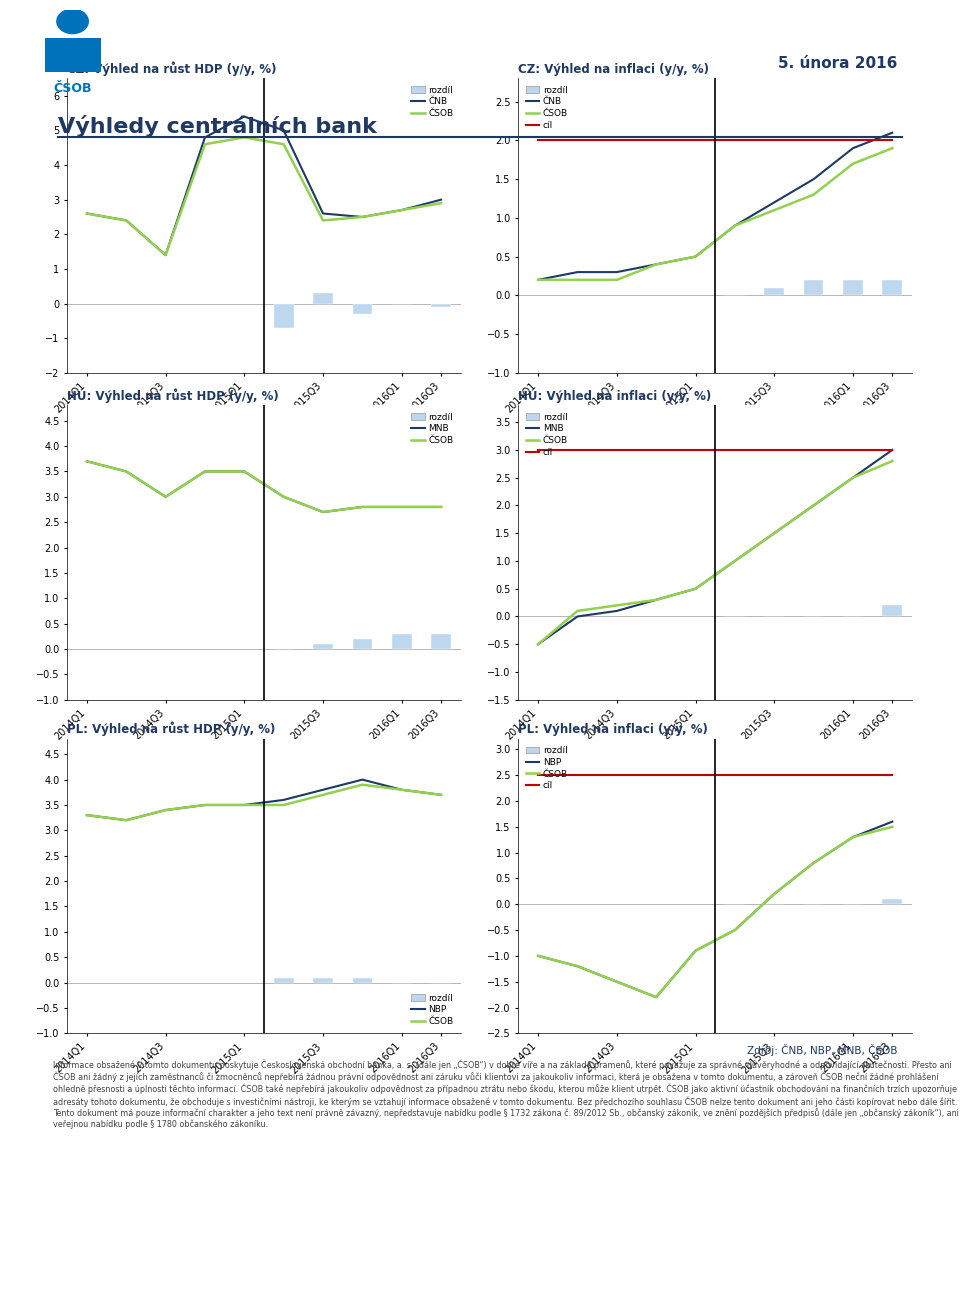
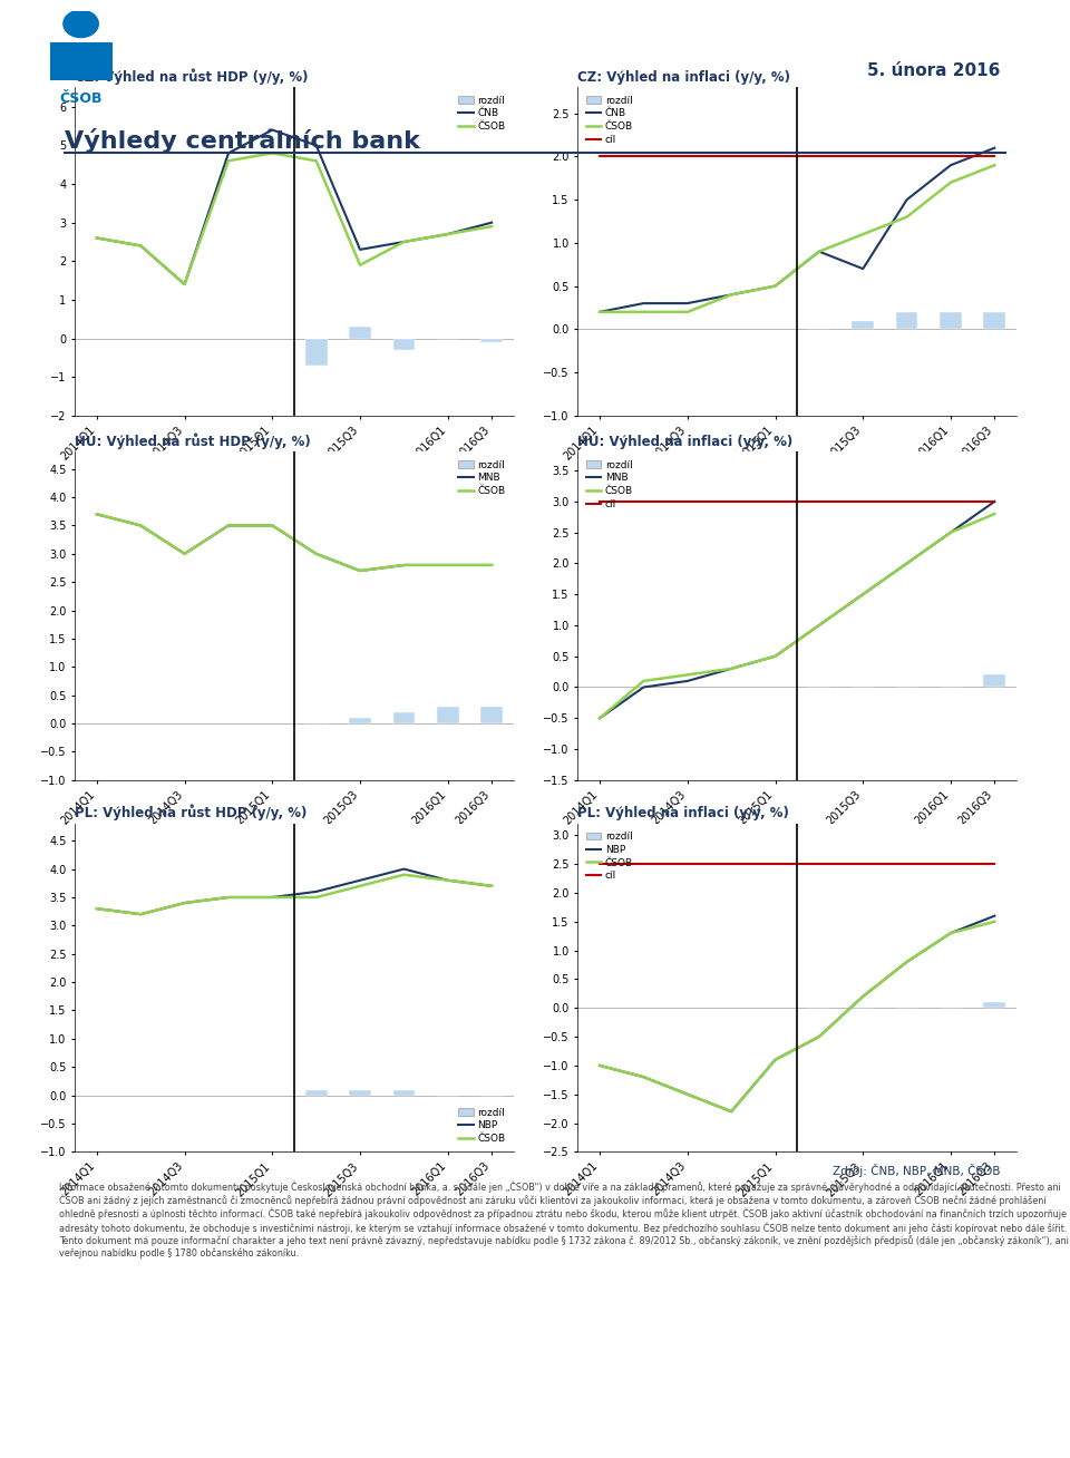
CZ: Výhled na růst HDP (y/y, %)/ČNB/2015Q3: 2.6 -> 2.3
CZ: Výhled na růst HDP (y/y, %)/ČSOB/2015Q3: 2.4 -> 1.9
CZ: Výhled na inflaci (y/y, %)/ČNB/2015Q3: 1.2 -> 0.7
